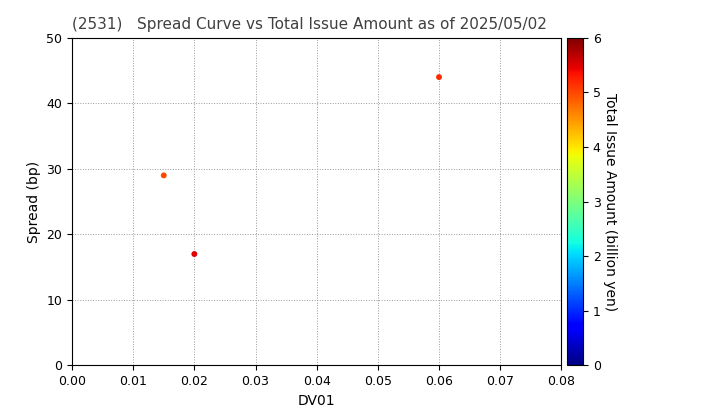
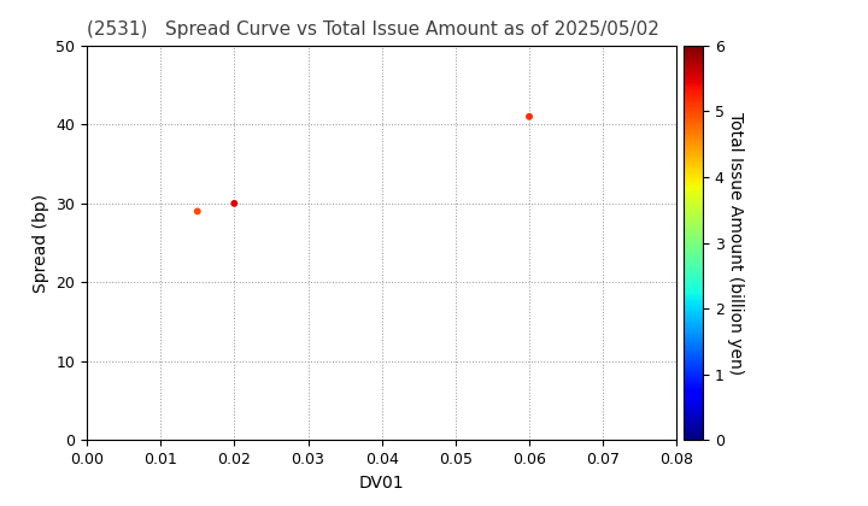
0.02: 17 -> 30
0.06: 44 -> 41
